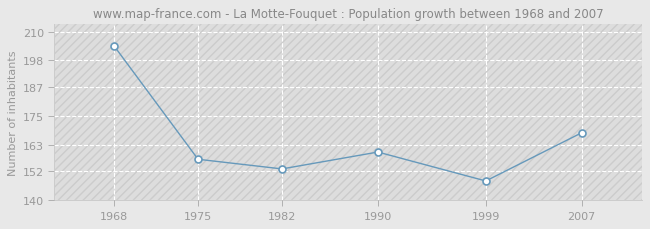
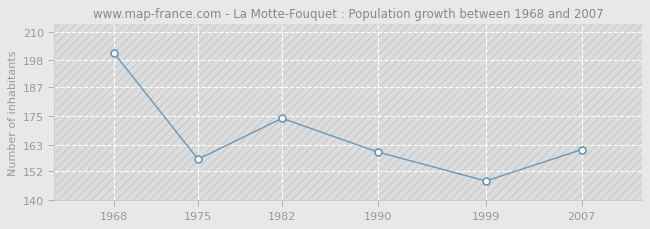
1968: 204 -> 201
1982: 153 -> 174
2007: 168 -> 161
